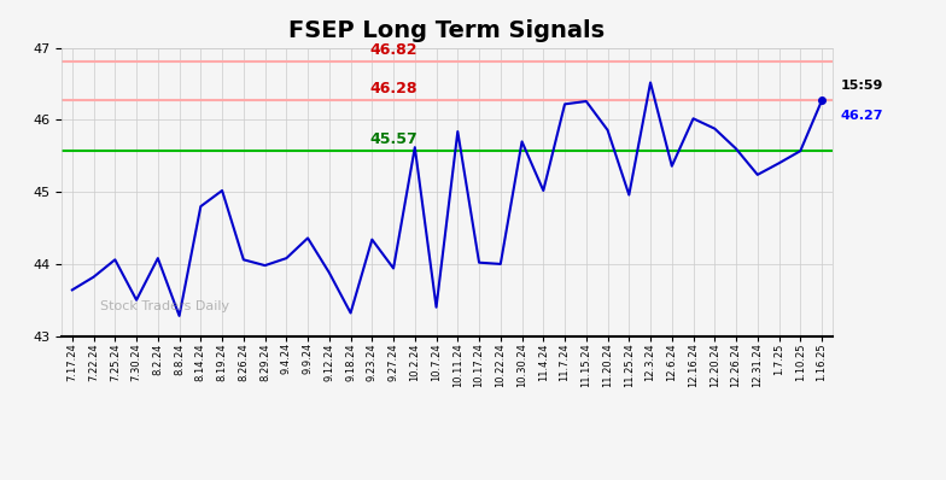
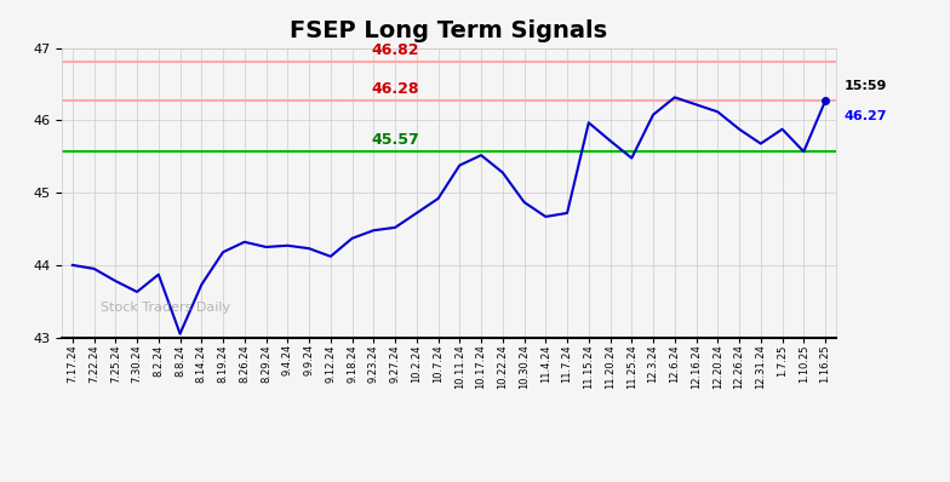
7.17.24: 43.64 -> 44.00
7.22.24: 43.82 -> 43.95
7.25.24: 44.06 -> 43.78
7.30.24: 43.50 -> 43.63
8.2.24: 44.08 -> 43.87
8.8.24: 43.28 -> 43.05
8.14.24: 44.80 -> 43.73
8.19.24: 45.02 -> 44.18
8.26.24: 44.06 -> 44.32
8.29.24: 43.98 -> 44.25
9.4.24: 44.08 -> 44.27
9.9.24: 44.36 -> 44.23
9.12.24: 43.88 -> 44.12
9.18.24: 43.32 -> 44.37
9.23.24: 44.34 -> 44.48
9.27.24: 43.94 -> 44.52
10.2.24: 45.62 -> 44.72
10.7.24: 43.40 -> 44.92
10.11.24: 45.84 -> 45.38
10.17.24: 44.02 -> 45.52
10.22.24: 44.00 -> 45.28
10.30.24: 45.70 -> 44.87
11.4.24: 45.02 -> 44.67
11.7.24: 46.22 -> 44.72
11.15.24: 46.26 -> 45.97
11.20.24: 45.86 -> 45.72
11.25.24: 44.96 -> 45.48
12.3.24: 46.52 -> 46.08
12.6.24: 45.36 -> 46.32
12.16.24: 46.02 -> 46.22
12.20.24: 45.88 -> 46.12
12.26.24: 45.60 -> 45.88
12.31.24: 45.24 -> 45.68
1.7.25: 45.40 -> 45.88
